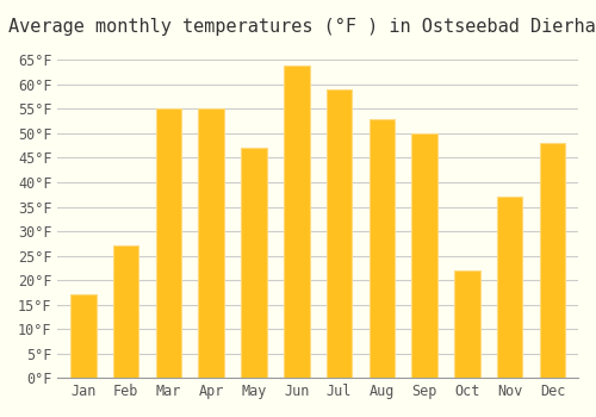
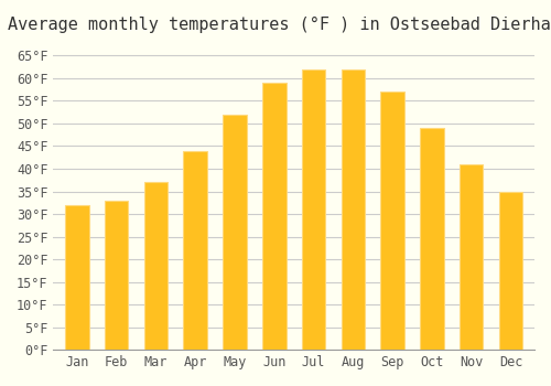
Jan: 17°F -> 32°F
Feb: 27°F -> 33°F
Mar: 55°F -> 37°F
Apr: 55°F -> 44°F
May: 47°F -> 52°F
Jun: 64°F -> 59°F
Jul: 59°F -> 62°F
Aug: 53°F -> 62°F
Sep: 50°F -> 57°F
Oct: 22°F -> 49°F
Nov: 37°F -> 41°F
Dec: 48°F -> 35°F
